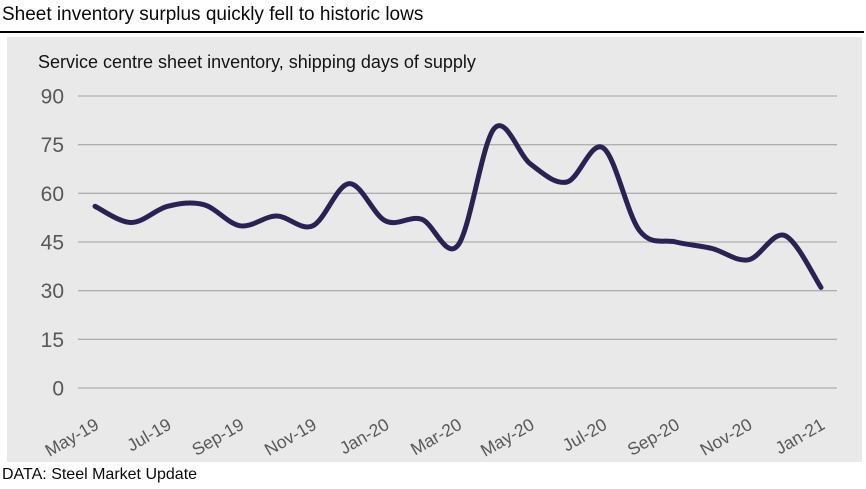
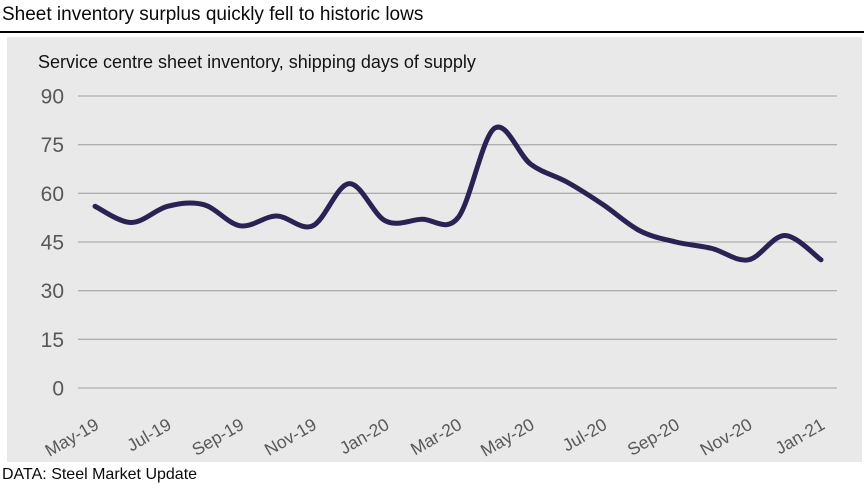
Mar-20: 44 -> 52
Jul-20: 74 -> 56
Jan-21: 31 -> 40
